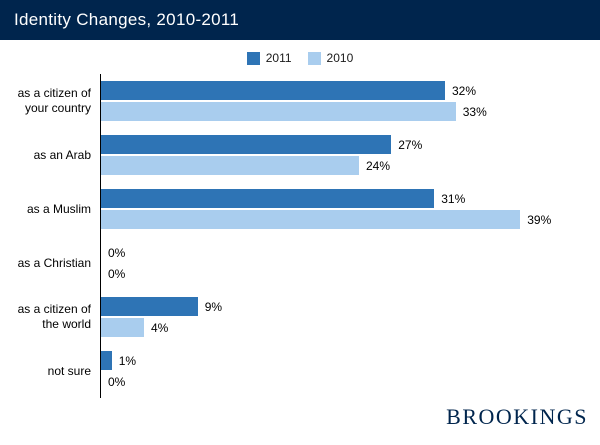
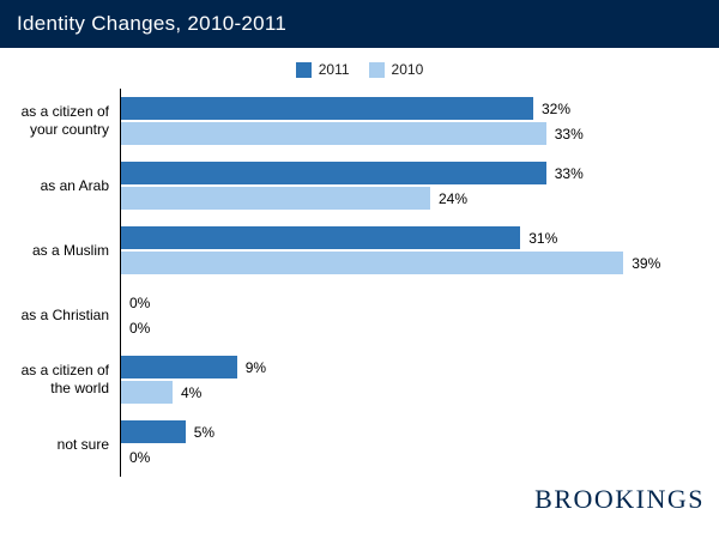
2011/as an Arab: 27% -> 33%
2011/not sure: 1% -> 5%
